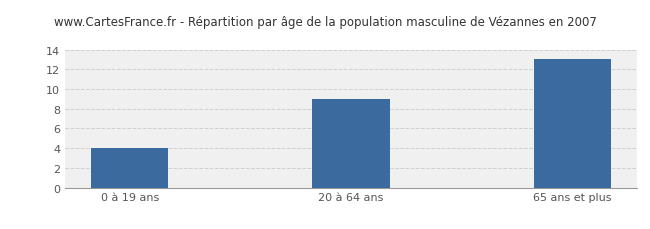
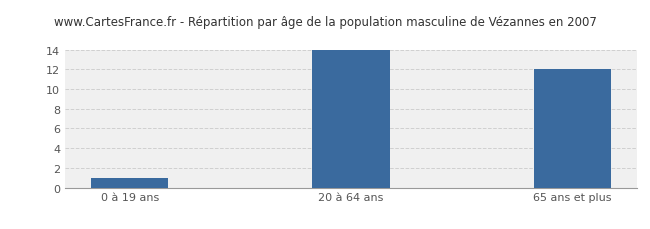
0 à 19 ans: 4 -> 1
20 à 64 ans: 9 -> 14
65 ans et plus: 13 -> 12
